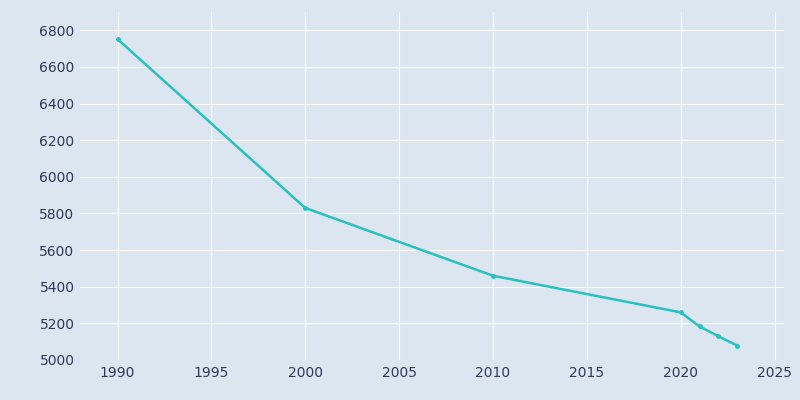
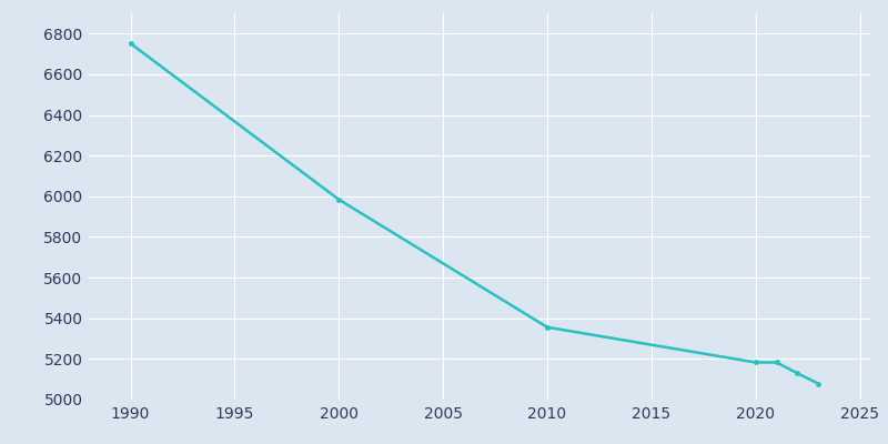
2000: 5830 -> 5980
2010: 5460 -> 5360
2020: 5260 -> 5180
